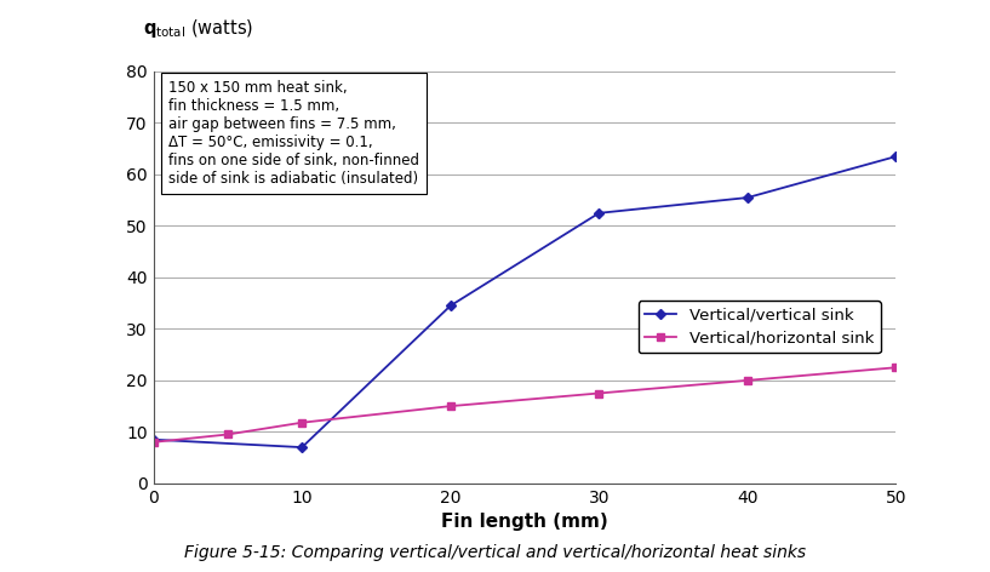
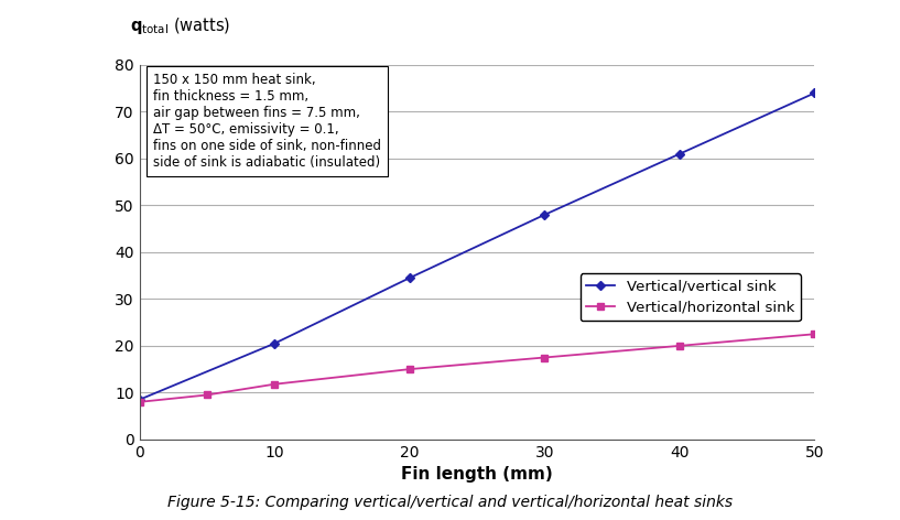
Vertical/vertical sink/10: 7.0 -> 20.5
Vertical/vertical sink/30: 52.5 -> 48.0
Vertical/vertical sink/40: 55.5 -> 61.0
Vertical/vertical sink/50: 63.5 -> 74.0
